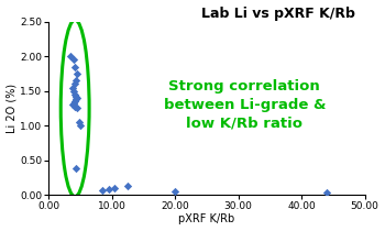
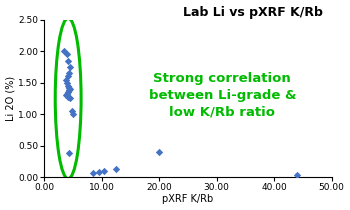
20.00: 0.05 -> 0.40
